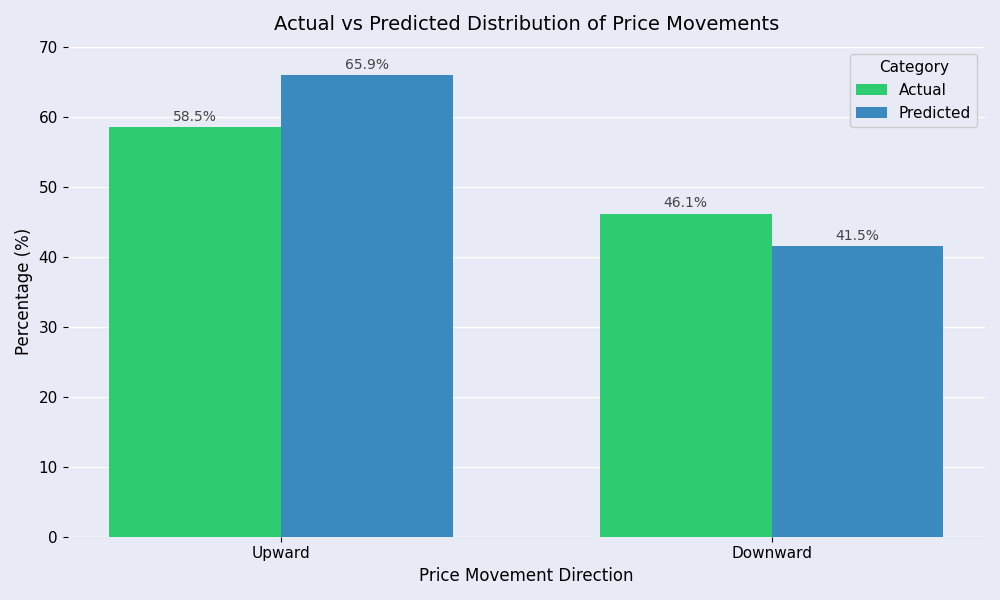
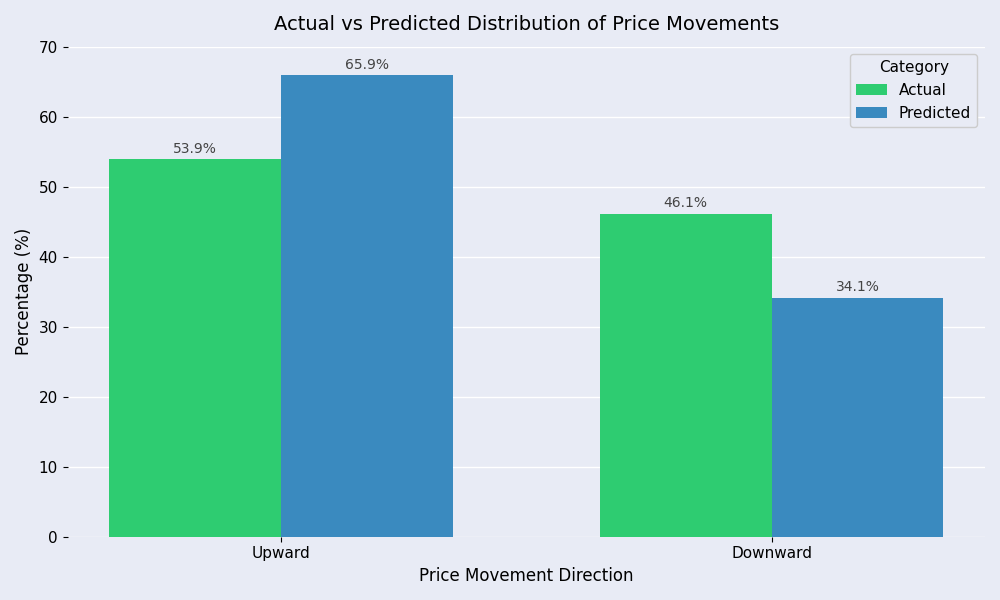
Actual/Upward: 58.5% -> 53.9%
Predicted/Downward: 41.5% -> 34.1%
